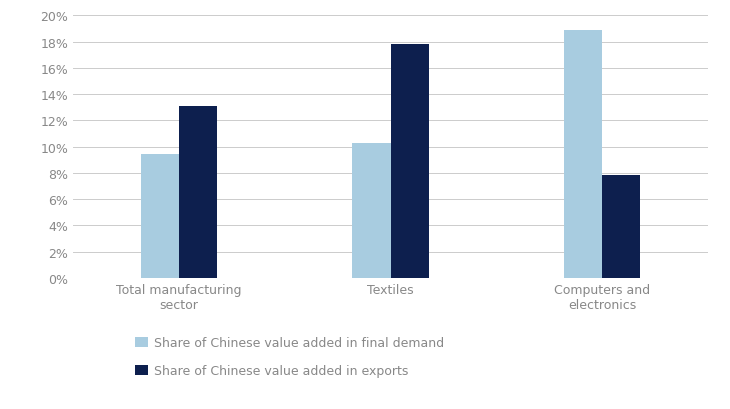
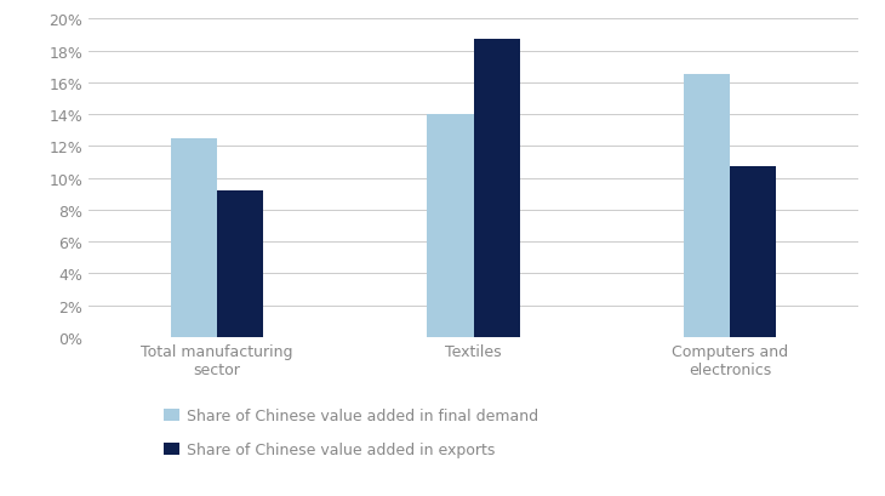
Share of Chinese value added in final demand/Total manufacturing sector: 9.4% -> 12.5%
Share of Chinese value added in exports/Total manufacturing sector: 13.1% -> 9.2%
Share of Chinese value added in final demand/Textiles: 10.3% -> 14.0%
Share of Chinese value added in exports/Textiles: 17.8% -> 18.7%
Share of Chinese value added in final demand/Computers and electronics: 18.9% -> 16.5%
Share of Chinese value added in exports/Computers and electronics: 7.8% -> 10.7%
